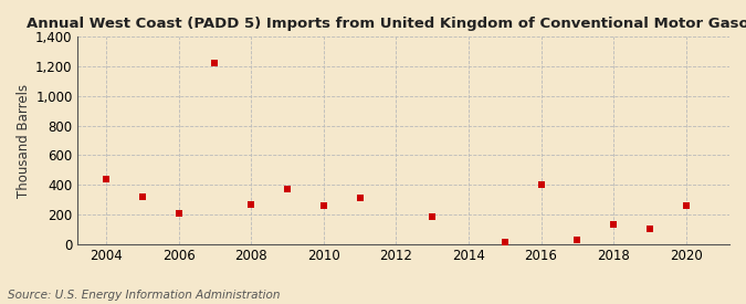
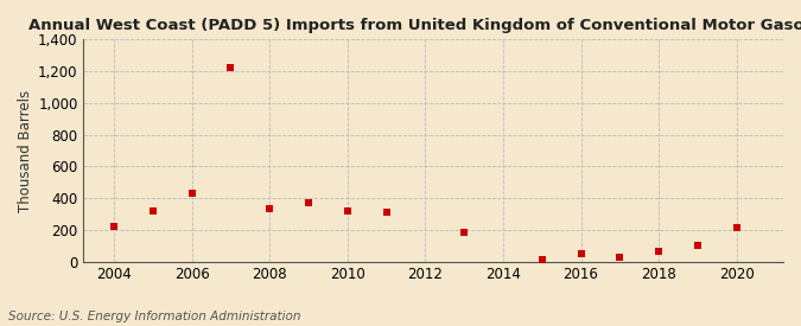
2004: 440 -> 220
2006: 210 -> 430
2008: 270 -> 340
2010: 260 -> 320
2016: 400 -> 50
2018: 130 -> 60
2020: 260 -> 220
